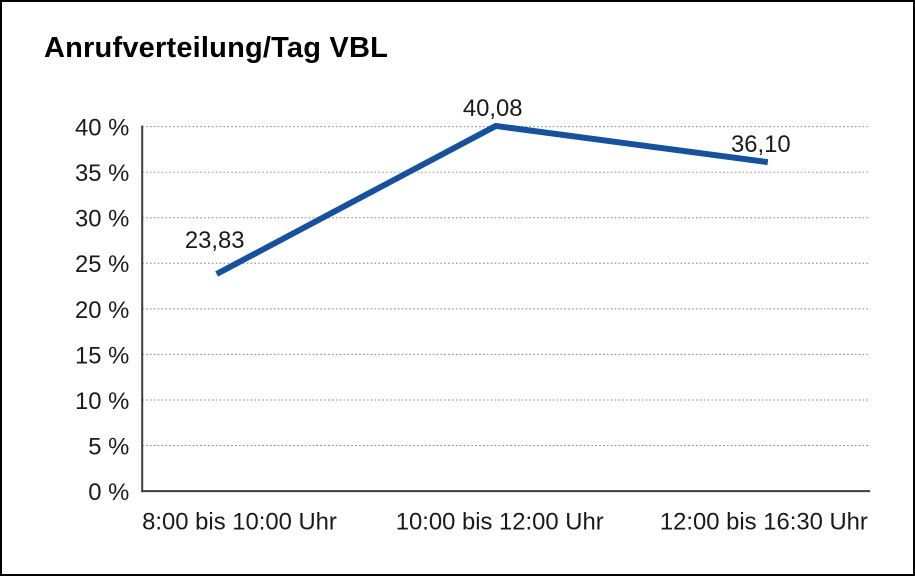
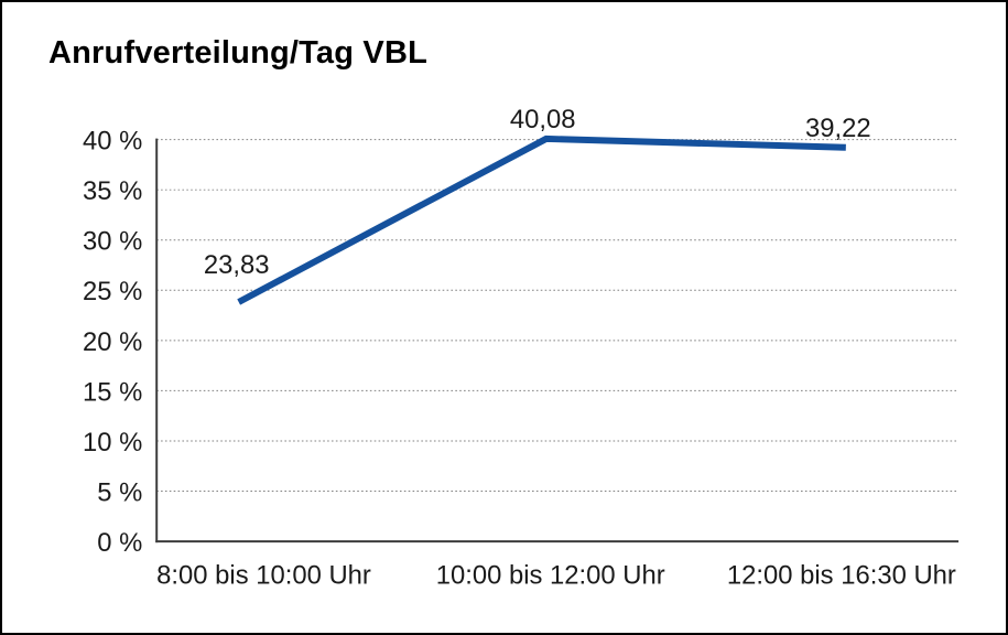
12:00 bis 16:30 Uhr: 36,10 -> 39,22
